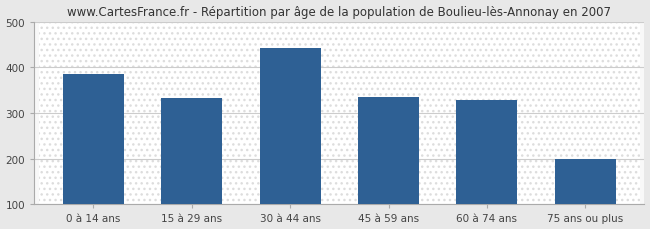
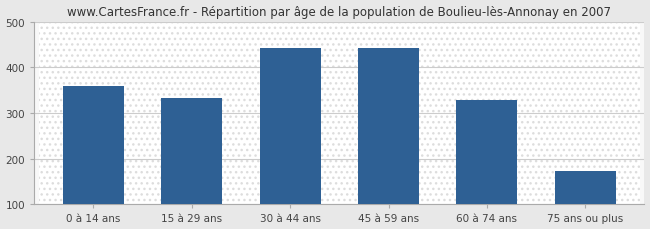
0 à 14 ans: 385 -> 360
45 à 59 ans: 335 -> 443
75 ans ou plus: 200 -> 172
